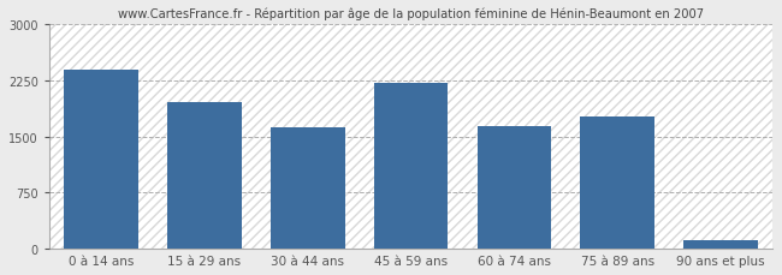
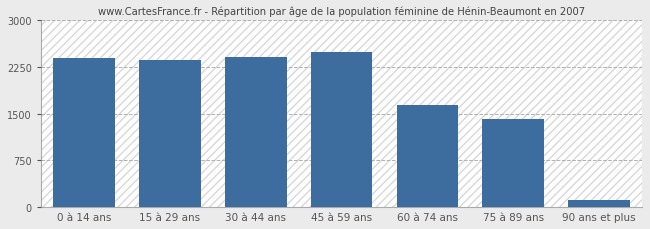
15 à 29 ans: 1960 -> 2360
30 à 44 ans: 1620 -> 2400
45 à 59 ans: 2220 -> 2490
75 à 89 ans: 1760 -> 1420
